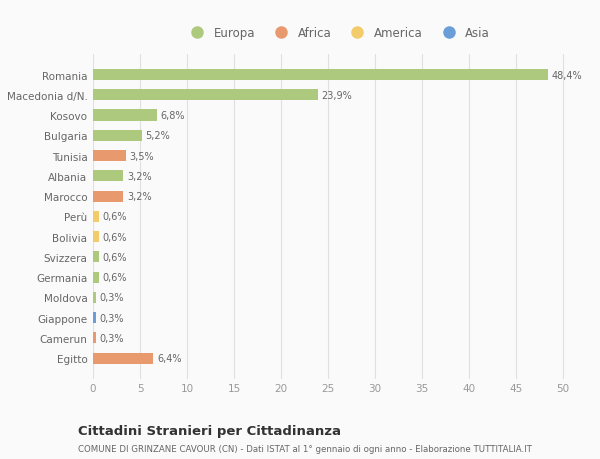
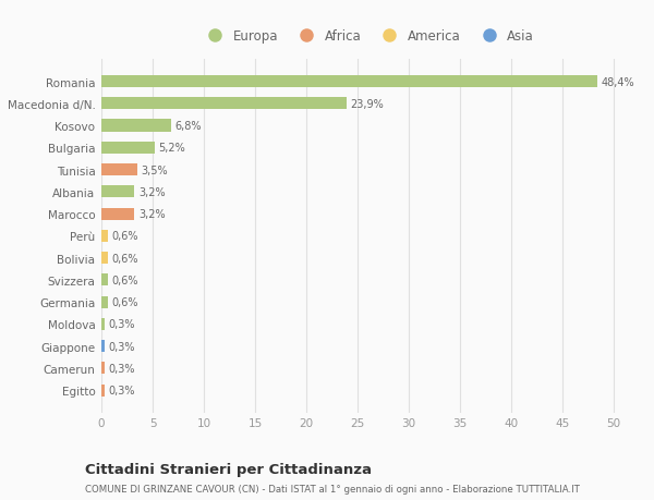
Egitto: 6,4% -> 0,3%
